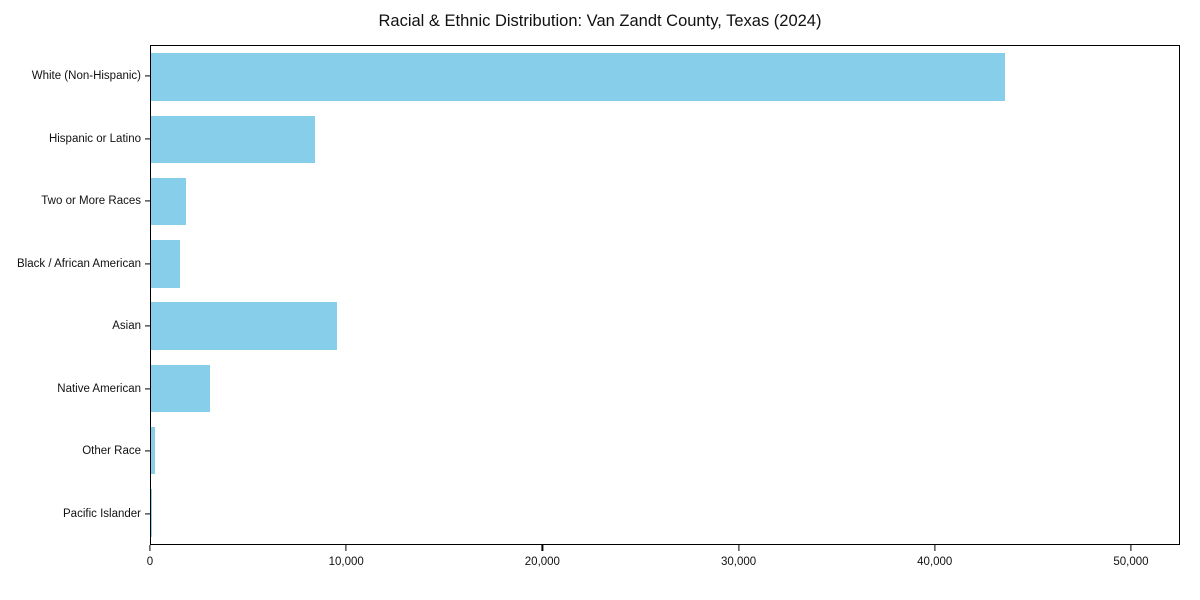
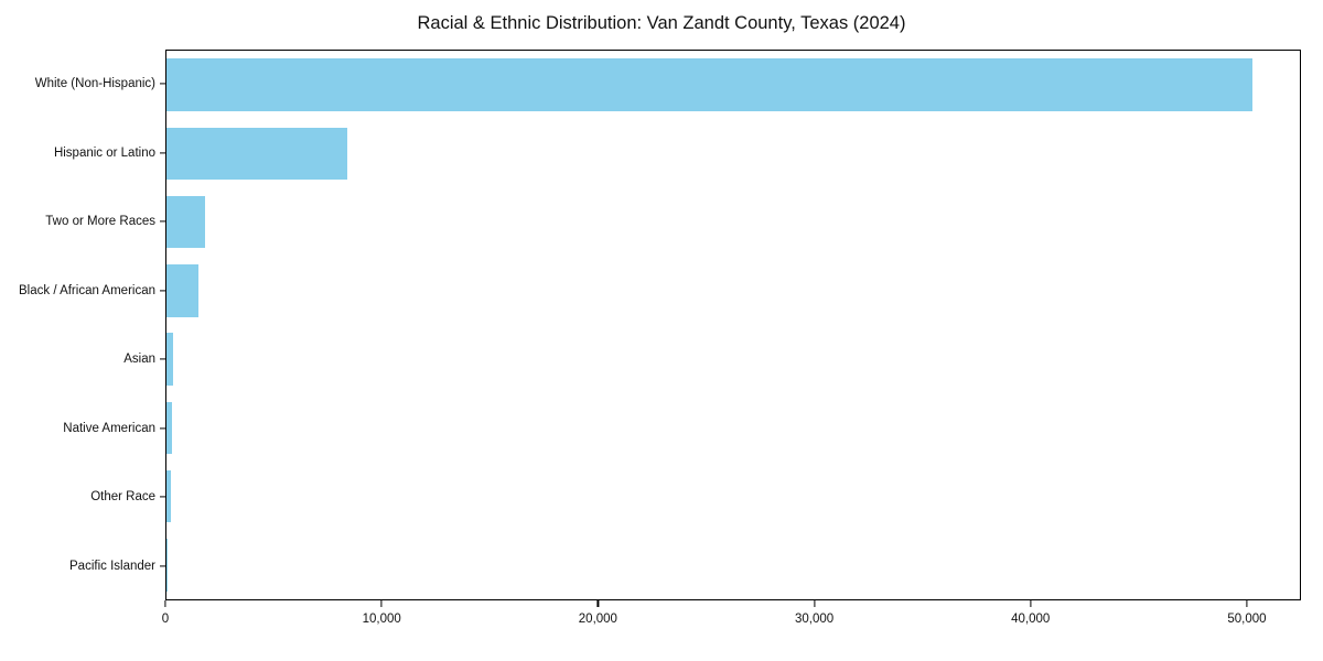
White (Non-Hispanic): 43600 -> 50300
Asian: 9500 -> 300
Native American: 3000 -> 300
